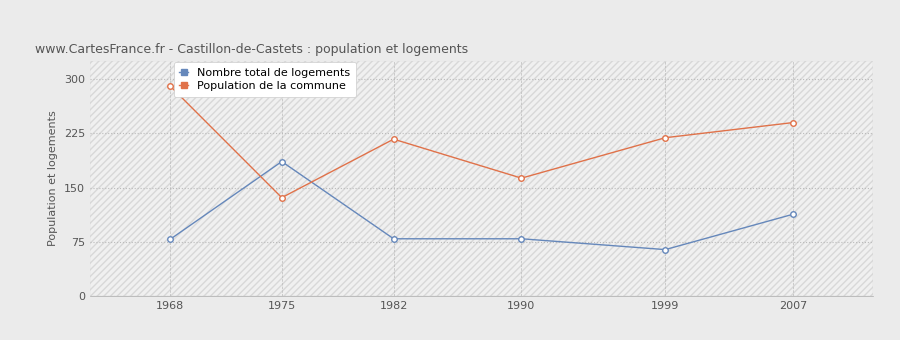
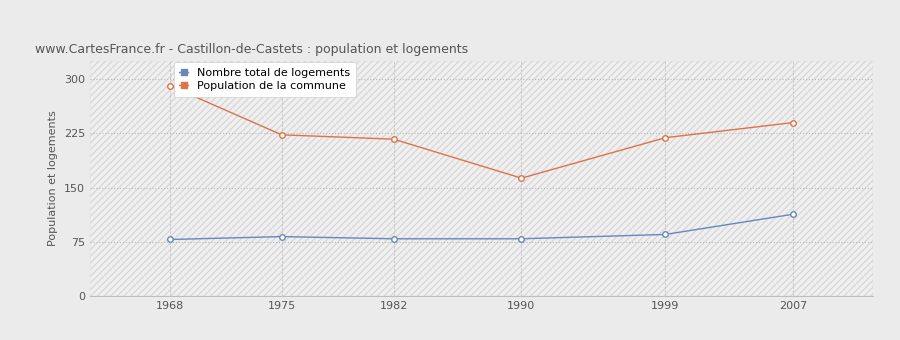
Nombre total de logements/1975: 186 -> 82
Population de la commune/1975: 136 -> 223
Nombre total de logements/1999: 64 -> 85
